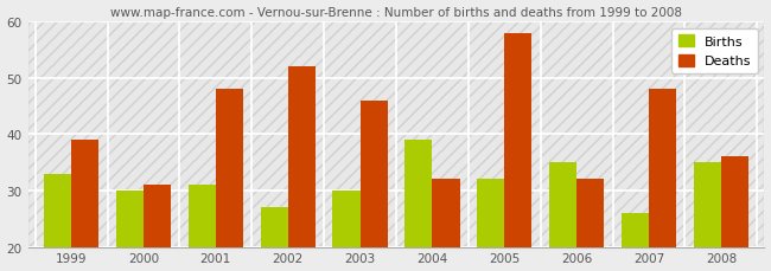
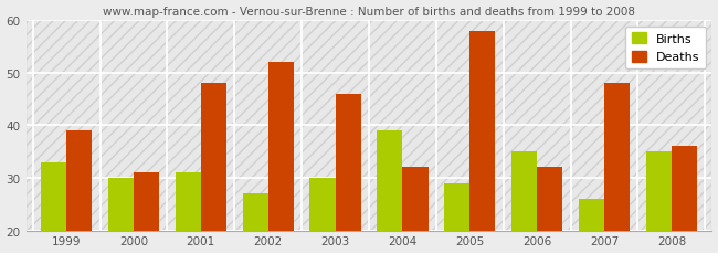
Births/2005: 32 -> 29
